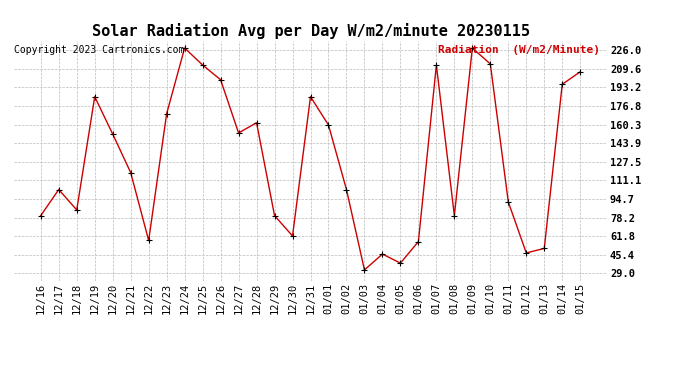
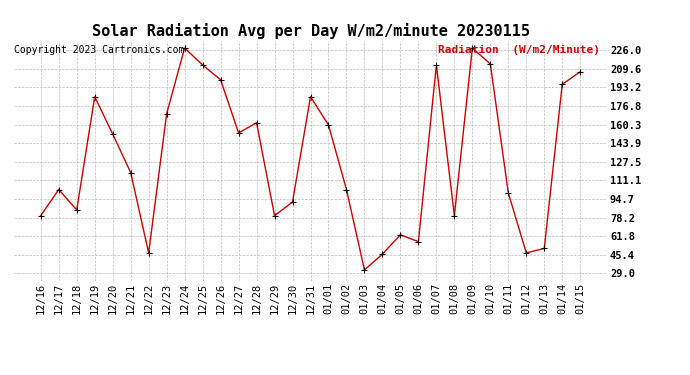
12/22: 58 -> 47
12/30: 62 -> 92
01/05: 38 -> 63
01/11: 92 -> 100
